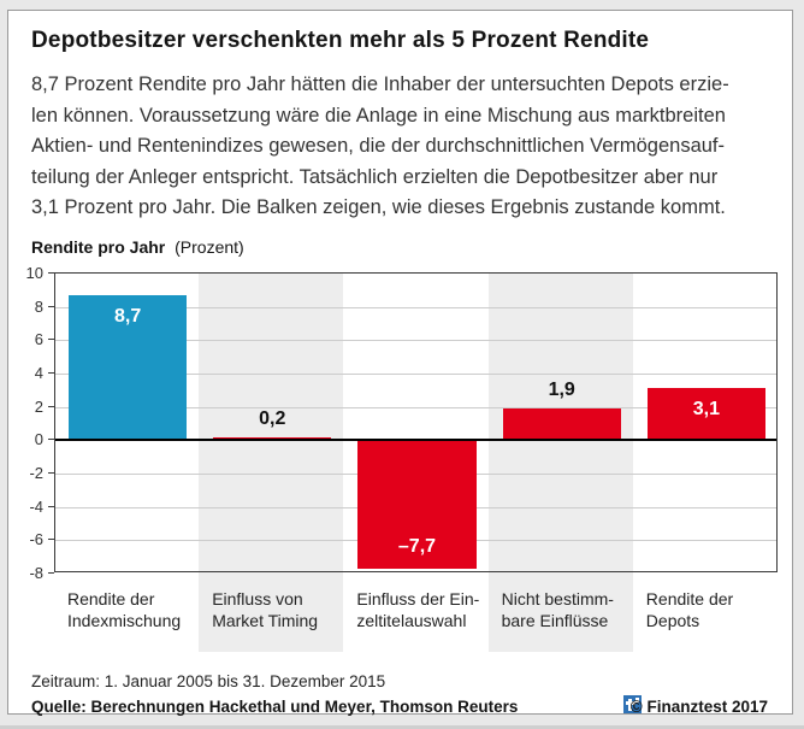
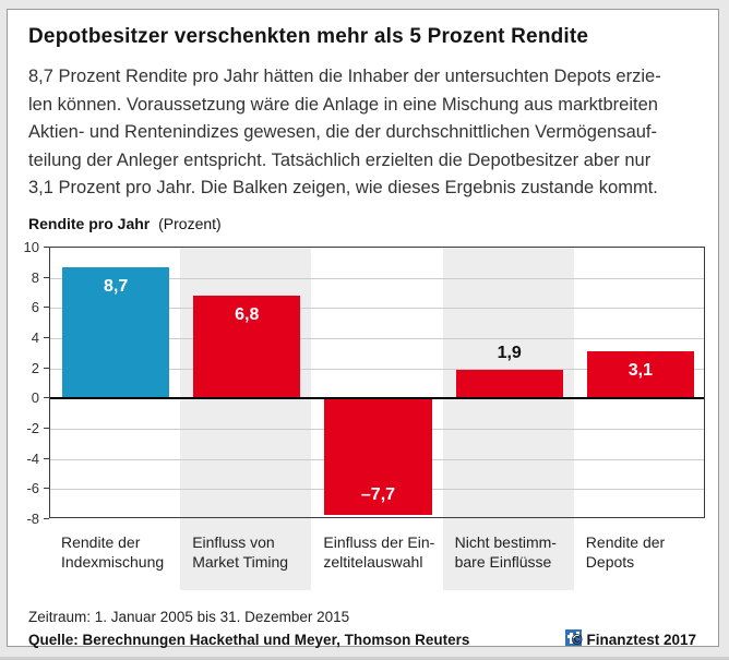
Einfluss von Market Timing: 0,2 -> 6,8
